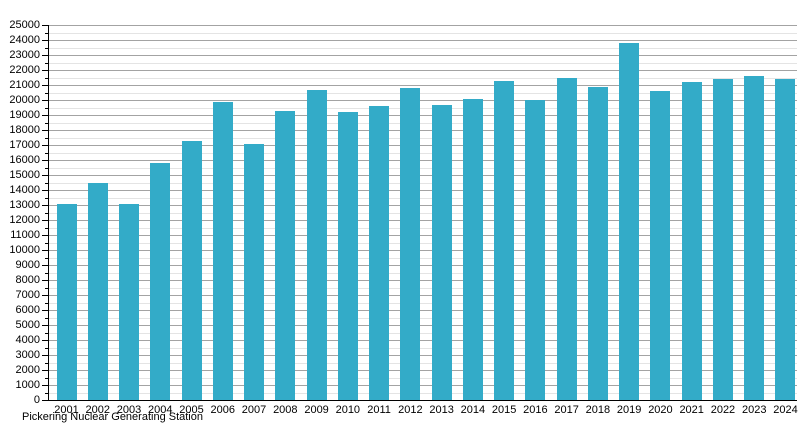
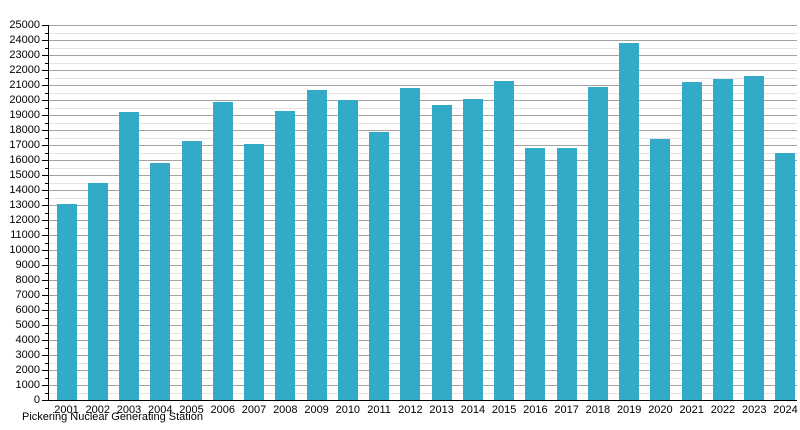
2003: 13100 -> 19200
2010: 19200 -> 20000
2011: 19600 -> 17900
2016: 20000 -> 16800
2017: 21500 -> 16800
2020: 20600 -> 17400
2024: 21400 -> 16500
